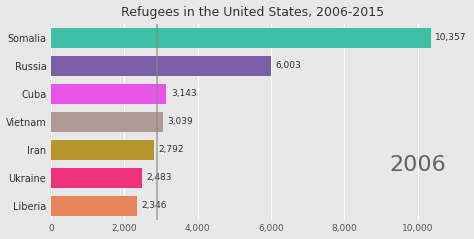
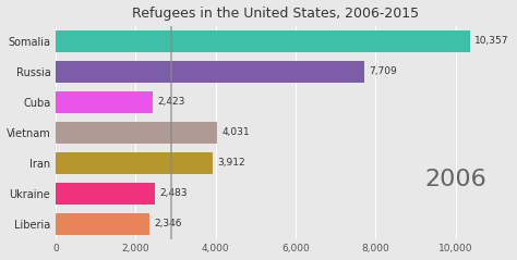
Russia: 6,003 -> 7,709
Cuba: 3,143 -> 2,423
Vietnam: 3,039 -> 4,031
Iran: 2,792 -> 3,912
